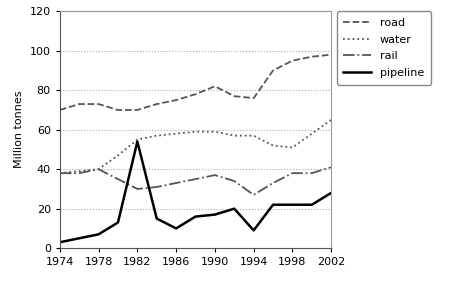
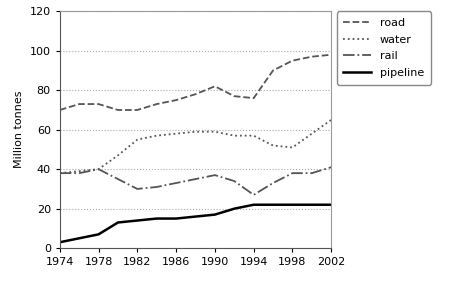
pipeline/1982: 54 -> 14
pipeline/1986: 10 -> 15
pipeline/1994: 9 -> 22
pipeline/2002: 28 -> 22
